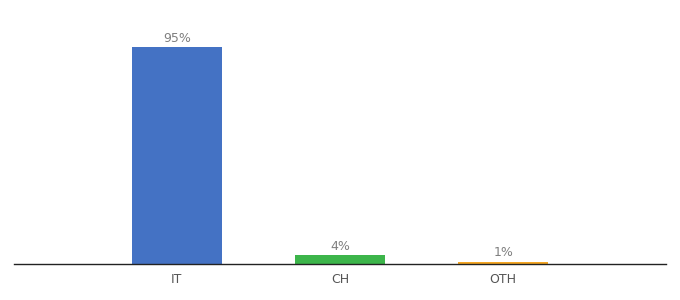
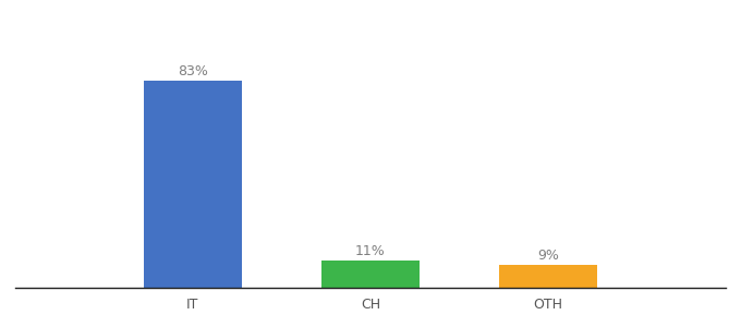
IT: 95% -> 83%
CH: 4% -> 11%
OTH: 1% -> 9%
